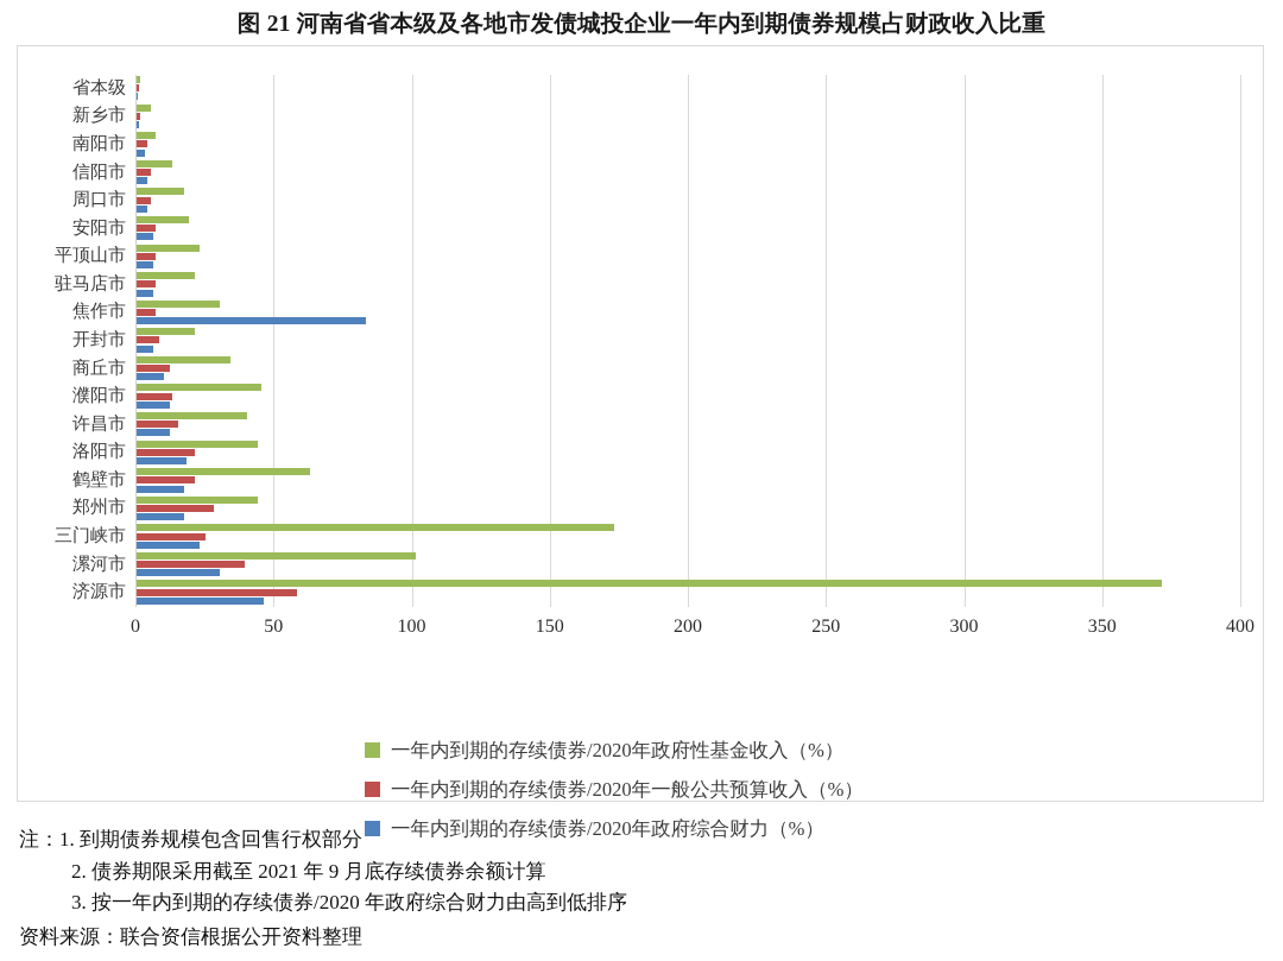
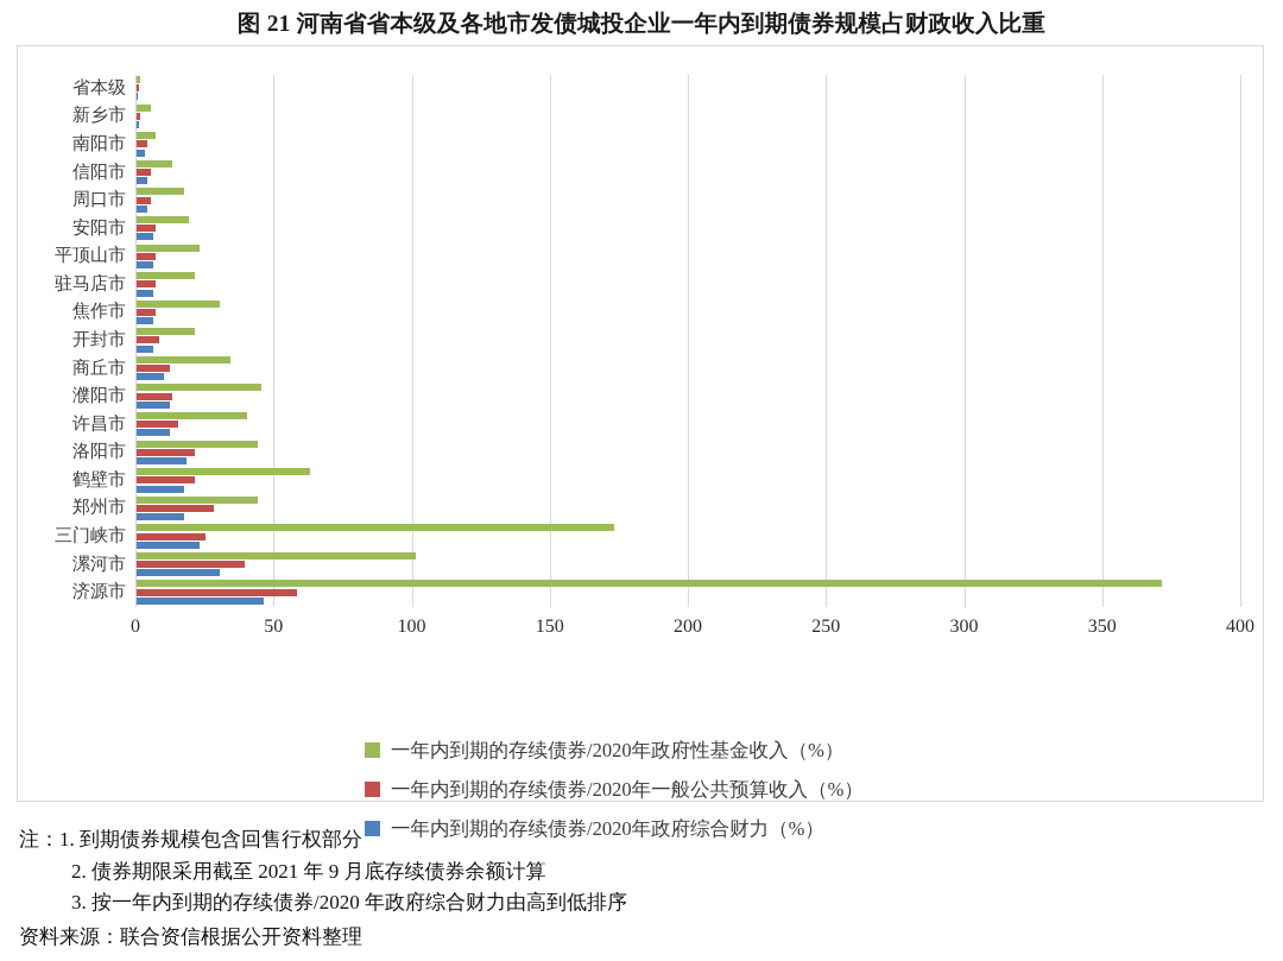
一年内到期的存续债券/2020年政府综合财力（%）/焦作市: 83 -> 6
